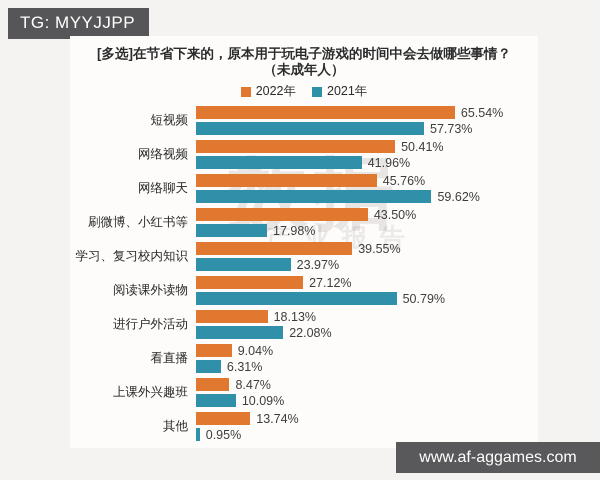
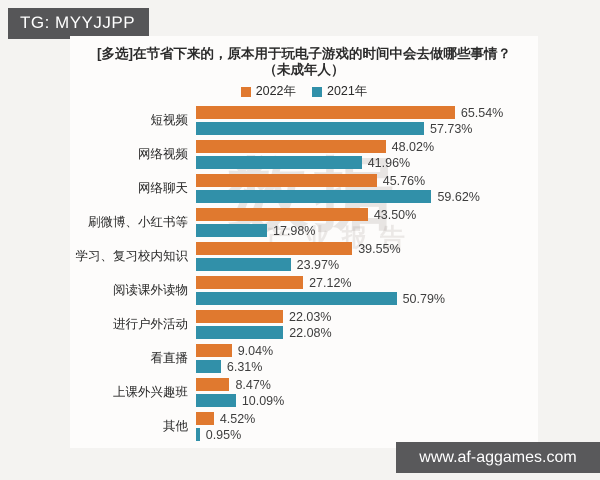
2022年/网络视频: 50.41% -> 48.02%
2022年/进行户外活动: 18.13% -> 22.03%
2022年/其他: 13.74% -> 4.52%
